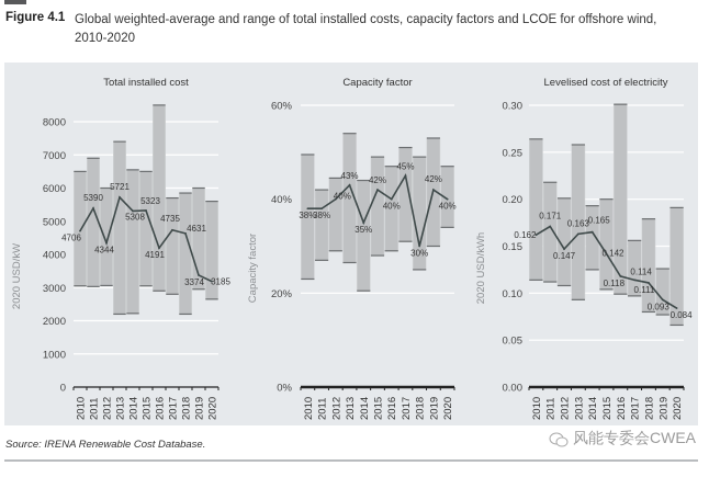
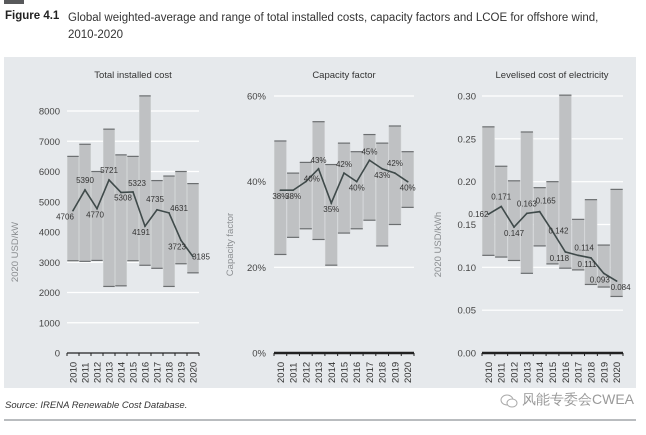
Total installed cost/2012: 4344 -> 4770
Total installed cost/2019: 3374 -> 3723
Capacity factor/2018: 30% -> 43%
